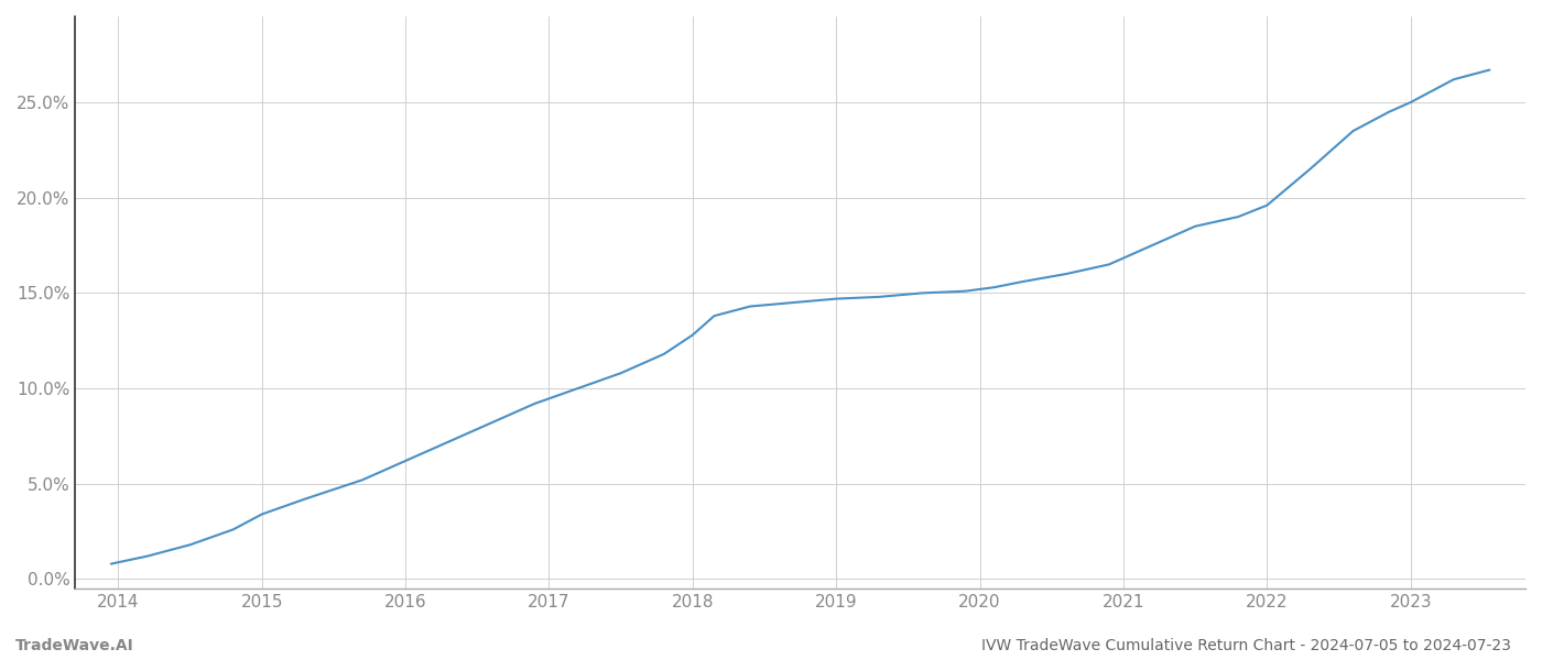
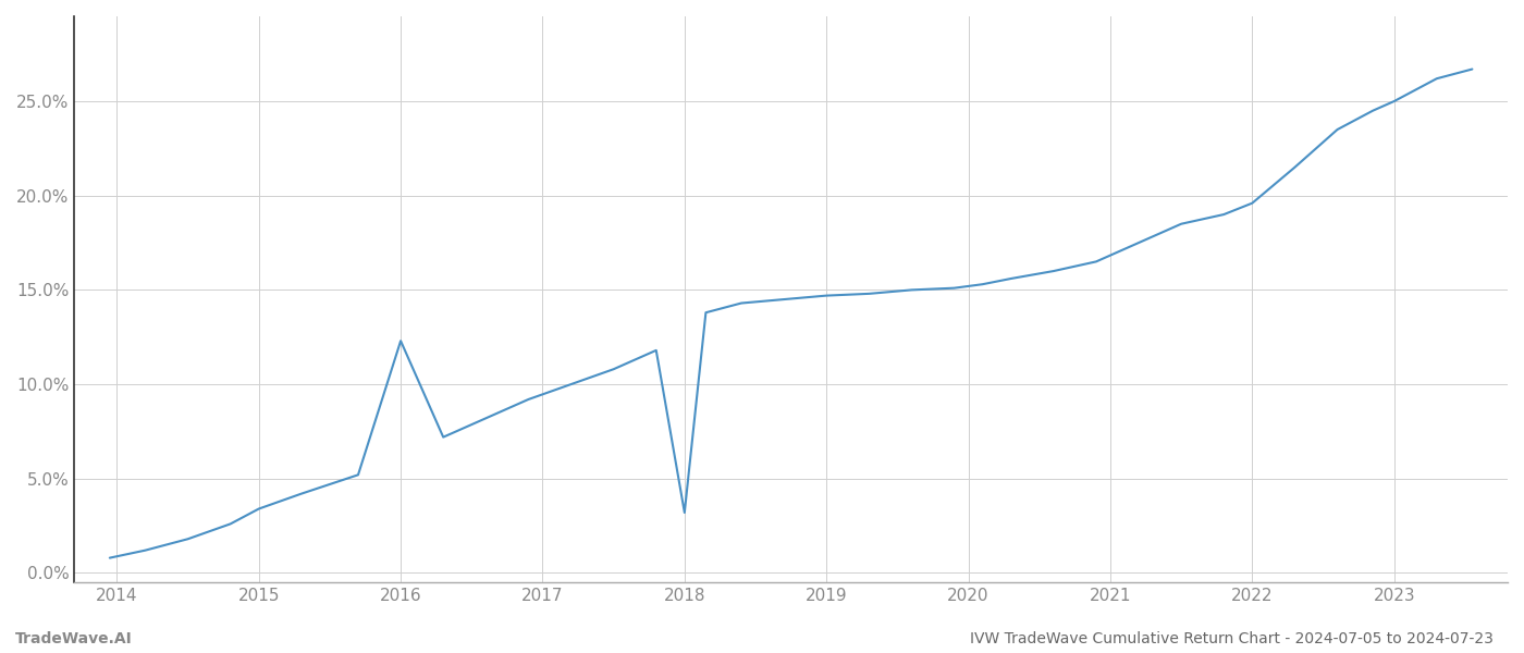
2016: 6.2% -> 12.3%
2018: 12.8% -> 3.2%
